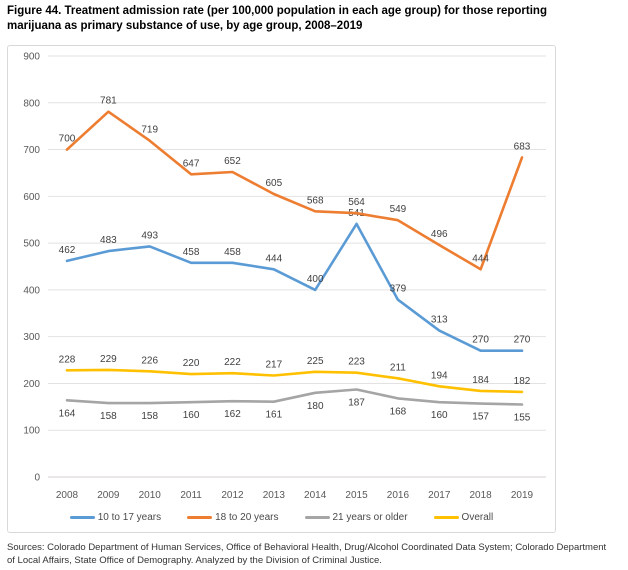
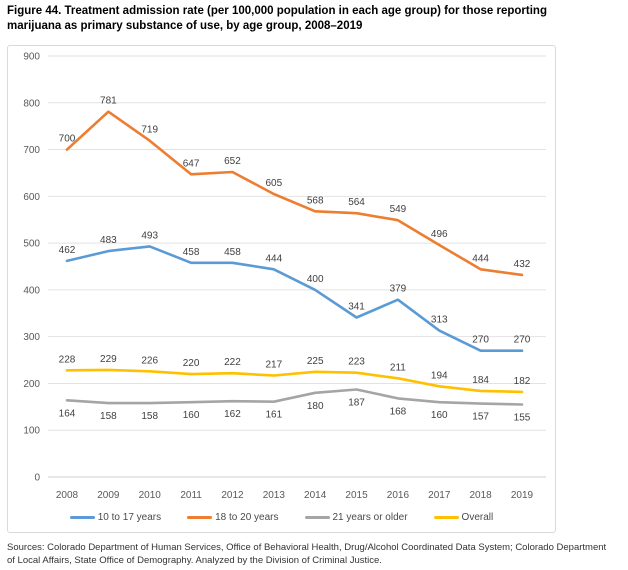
10 to 17 years/2015: 541 -> 341
18 to 20 years/2019: 683 -> 432
